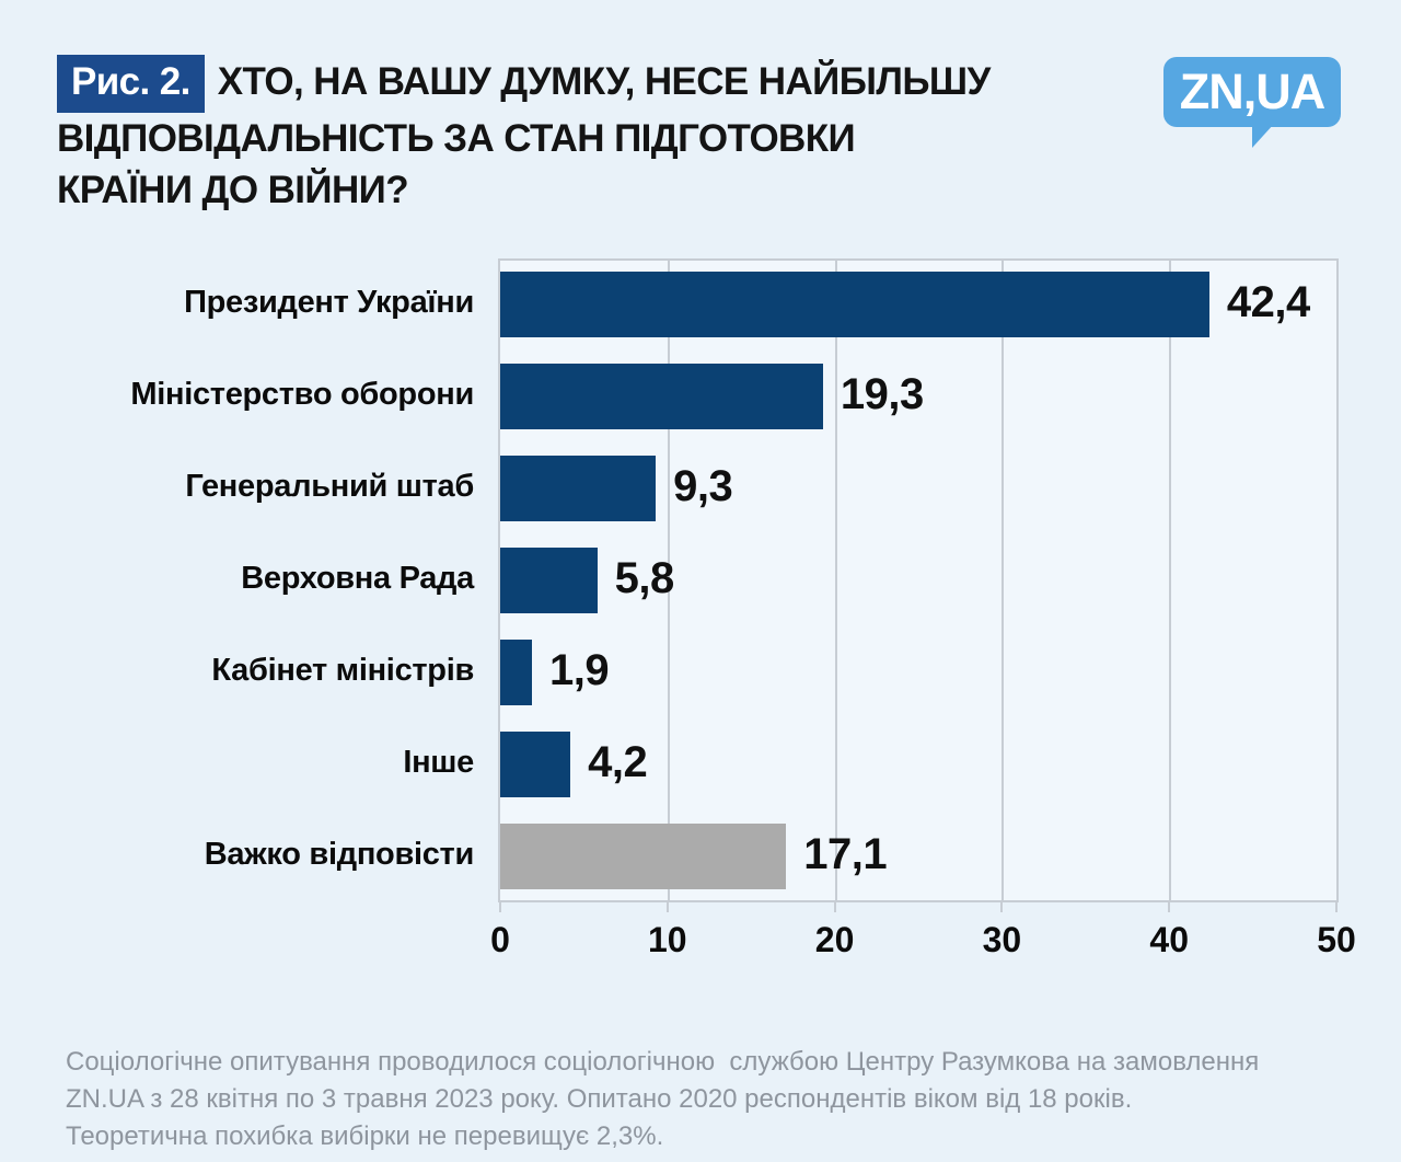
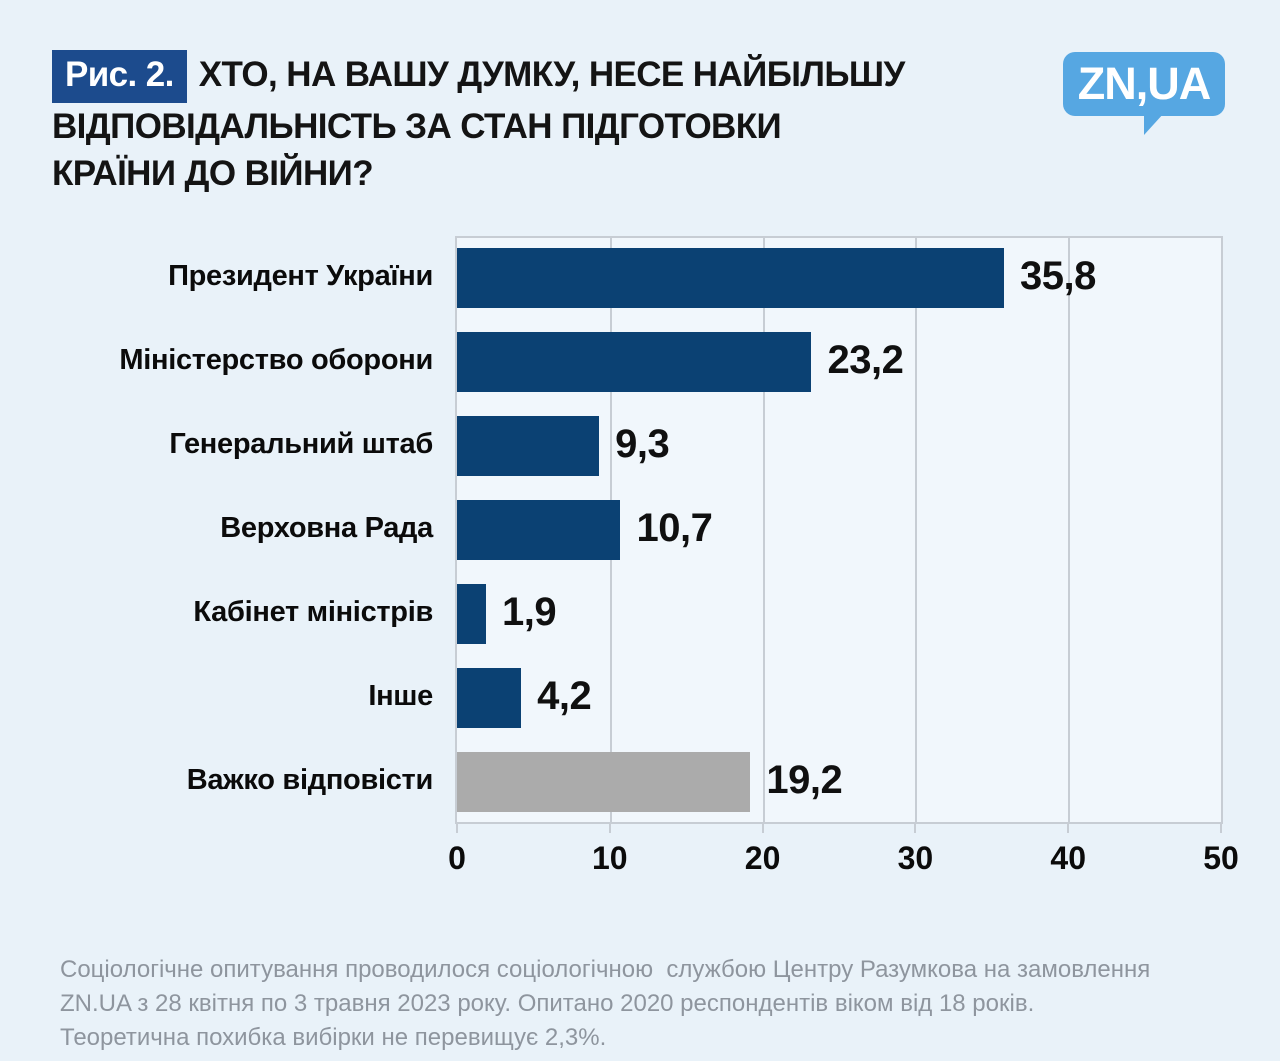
Президент України: 42,4 -> 35,8
Міністерство оборони: 19,3 -> 23,2
Верховна Рада: 5,8 -> 10,7
Важко відповісти: 17,1 -> 19,2
